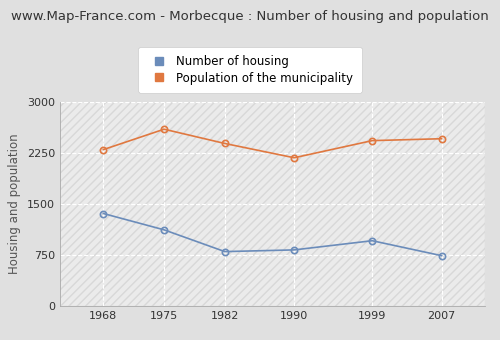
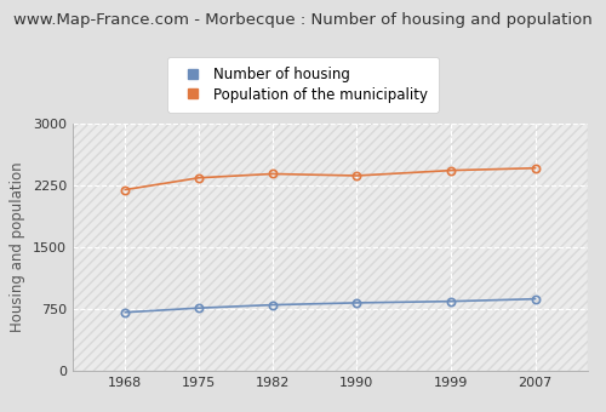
Number of housing/1968: 1360 -> 710
Population of the municipality/1968: 2300 -> 2200
Number of housing/1975: 1120 -> 760
Population of the municipality/1975: 2600 -> 2340
Population of the municipality/1990: 2180 -> 2370
Number of housing/1999: 960 -> 840
Number of housing/2007: 740 -> 870
